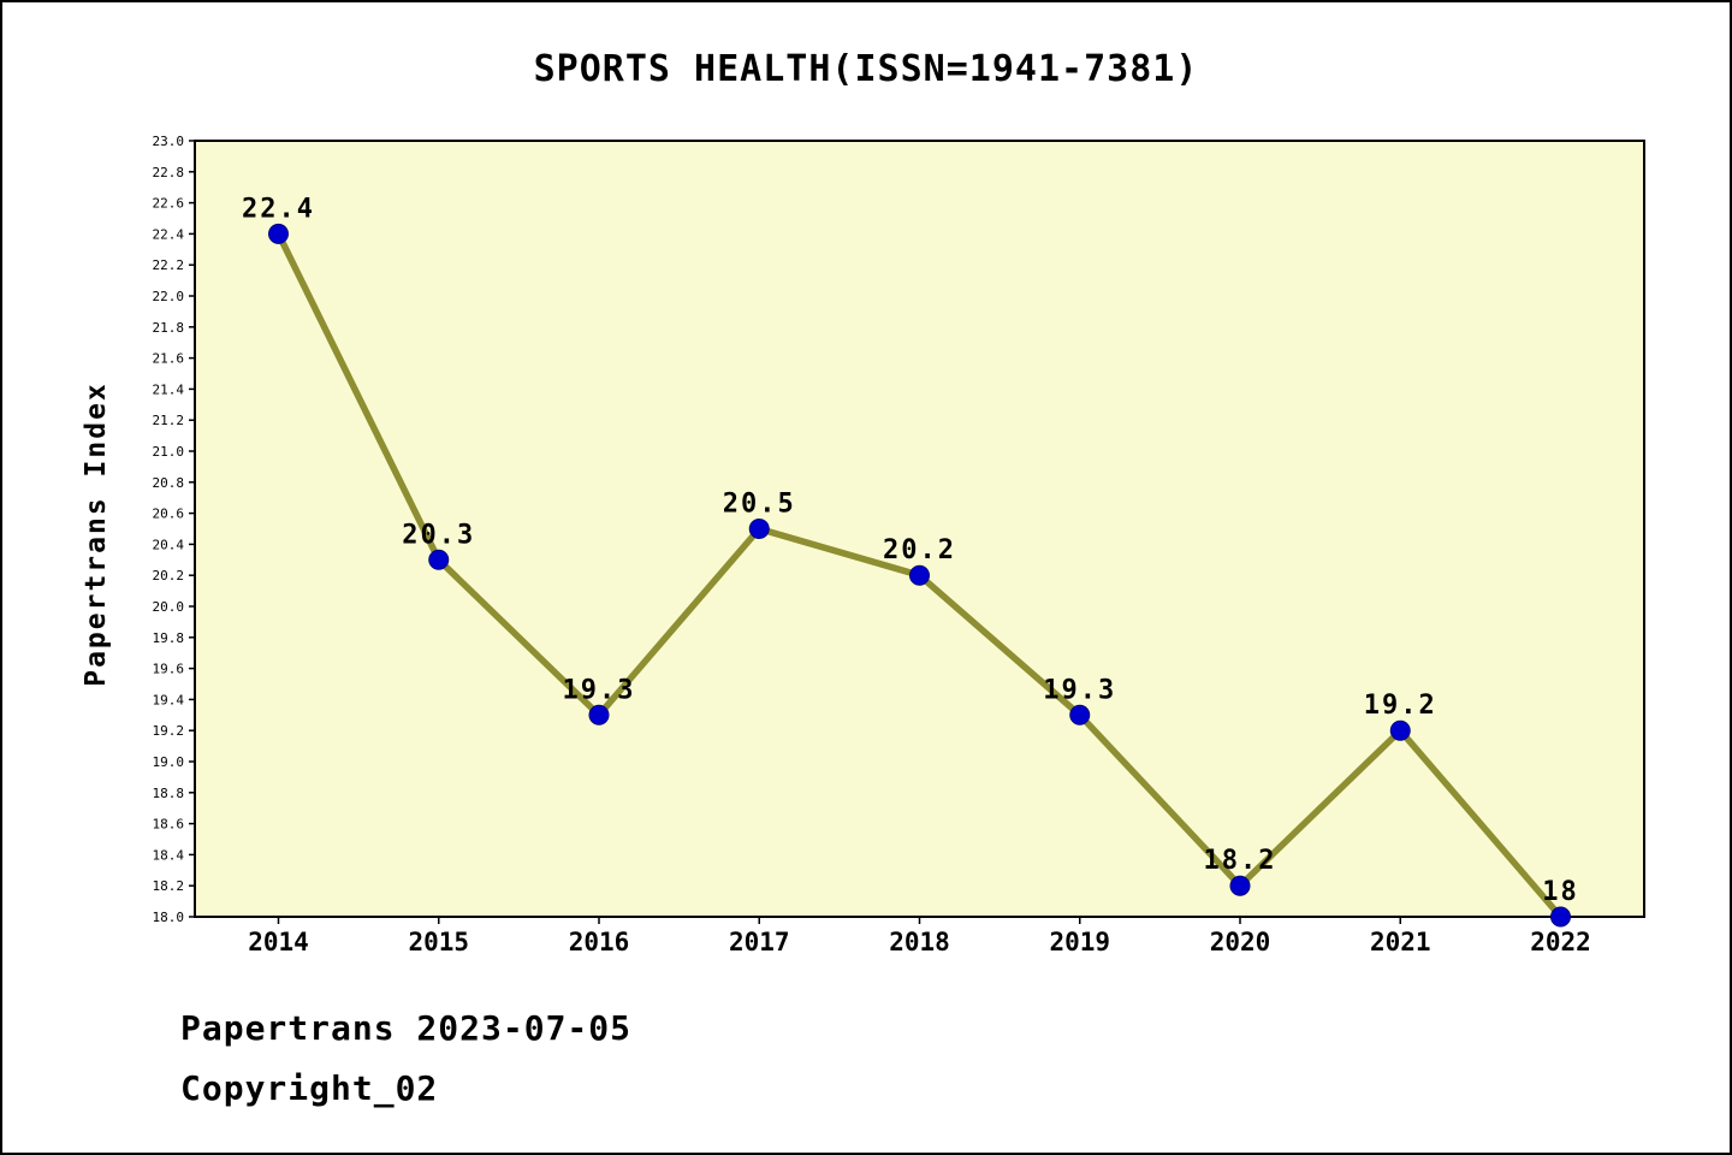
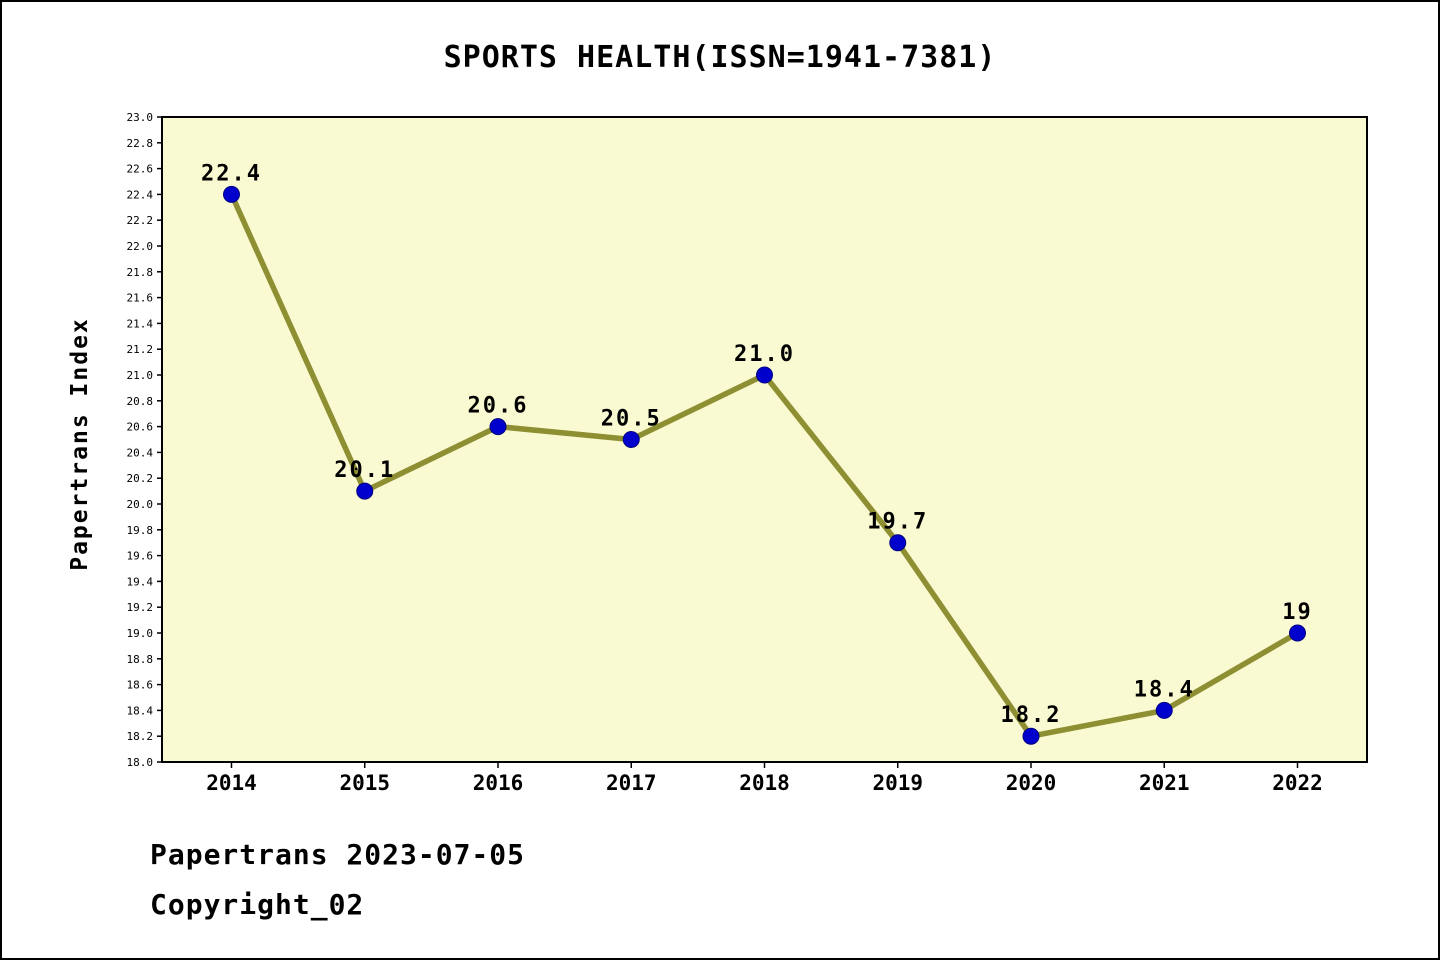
2015: 20.3 -> 20.1
2016: 19.3 -> 20.6
2018: 20.2 -> 21.0
2019: 19.3 -> 19.7
2021: 19.2 -> 18.4
2022: 18 -> 19
